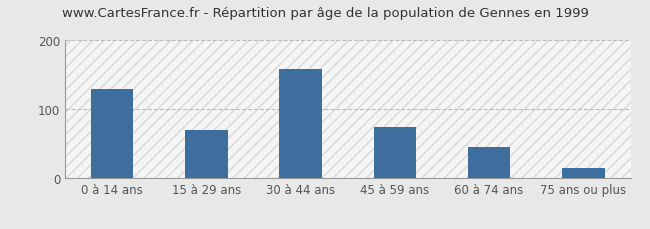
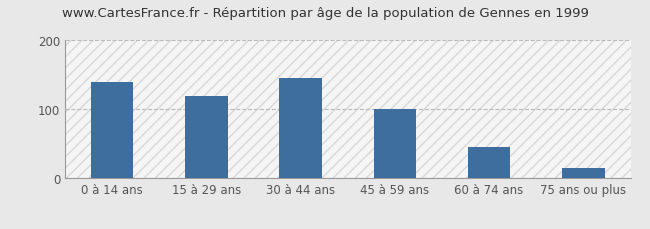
0 à 14 ans: 130 -> 140
15 à 29 ans: 70 -> 120
30 à 44 ans: 158 -> 145
45 à 59 ans: 74 -> 100
